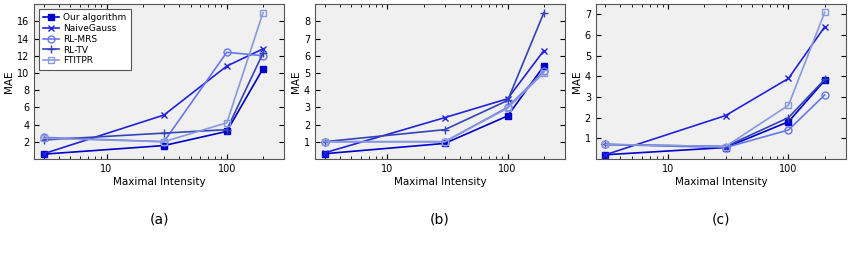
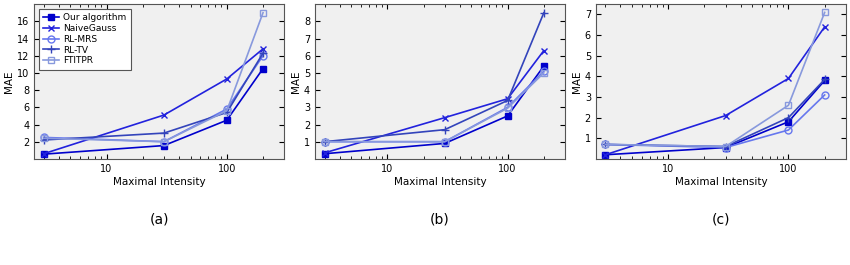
(a)/Our algorithm/100: 3.2 -> 4.5
(a)/NaiveGauss/100: 10.8 -> 9.3
(a)/RL-MRS/100: 12.4 -> 5.8
(a)/RL-TV/100: 3.4 -> 5.4
(a)/FTITPR/100: 4.2 -> 5.6
